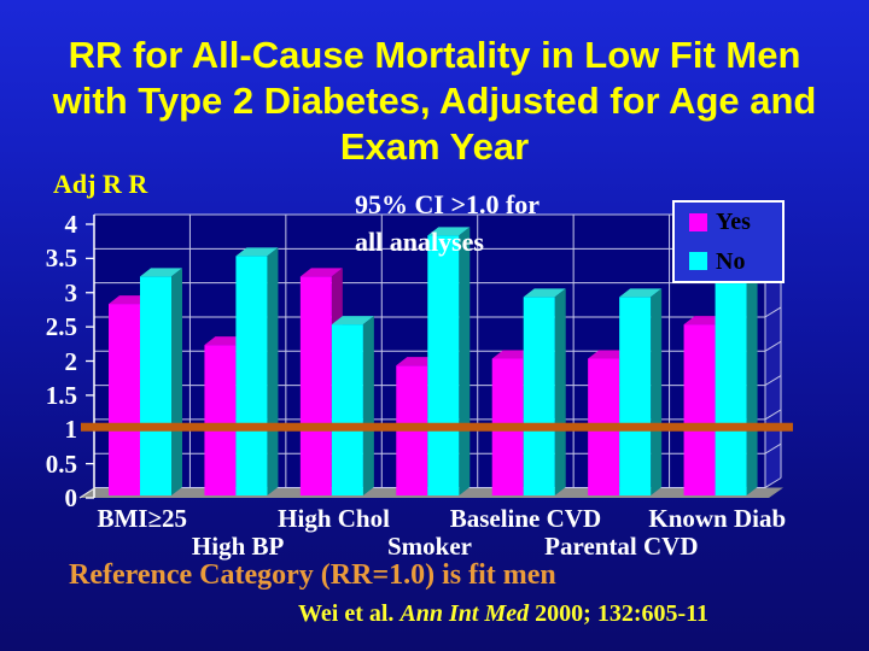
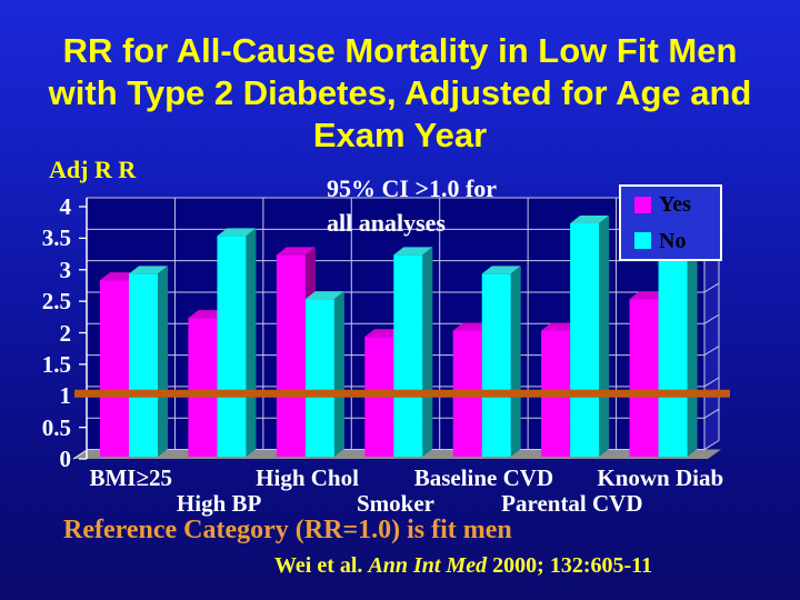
No/BMI≥25: 3.2 -> 2.9
No/Smoker: 3.8 -> 3.2
No/Parental CVD: 2.9 -> 3.7
